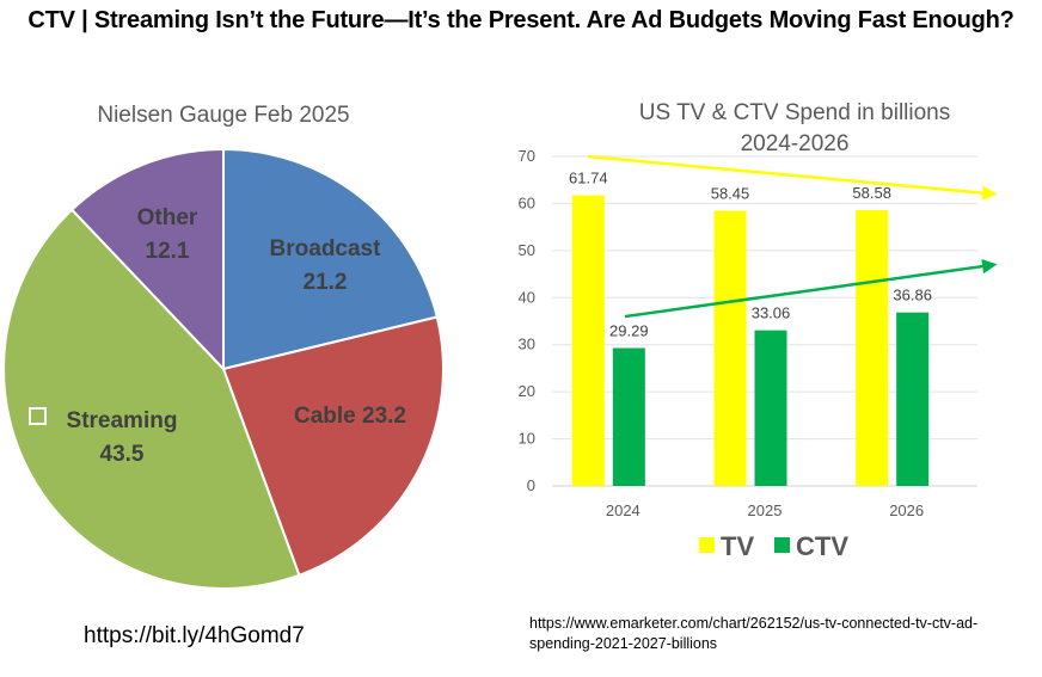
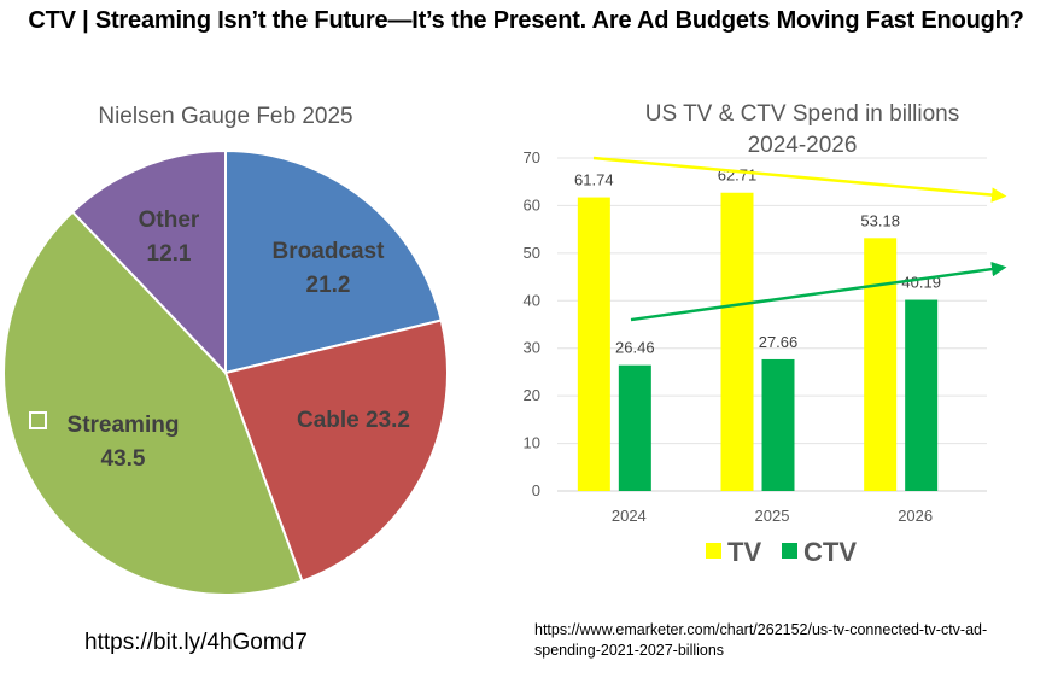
US TV & CTV Spend in billions/CTV/2024: 29.29 -> 26.46
US TV & CTV Spend in billions/TV/2025: 58.45 -> 62.71
US TV & CTV Spend in billions/CTV/2025: 33.06 -> 27.66
US TV & CTV Spend in billions/TV/2026: 58.58 -> 53.18
US TV & CTV Spend in billions/CTV/2026: 36.86 -> 40.19
